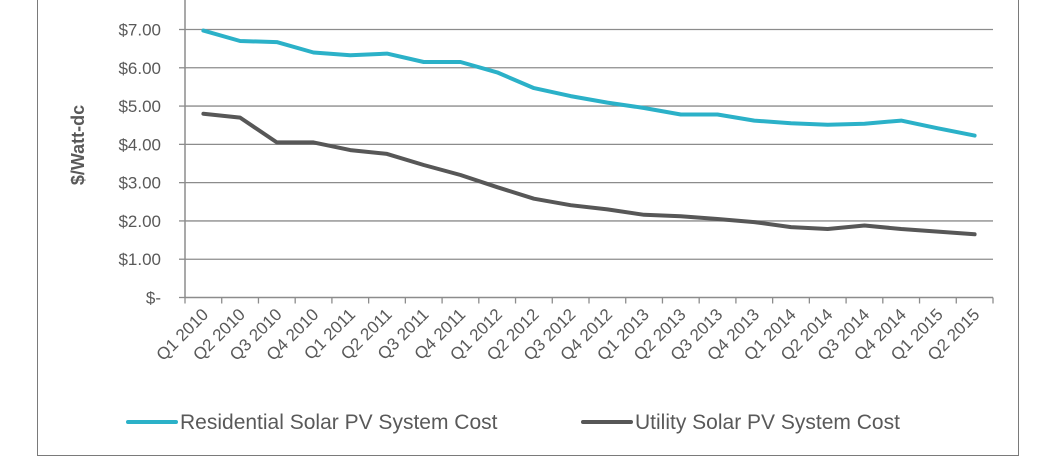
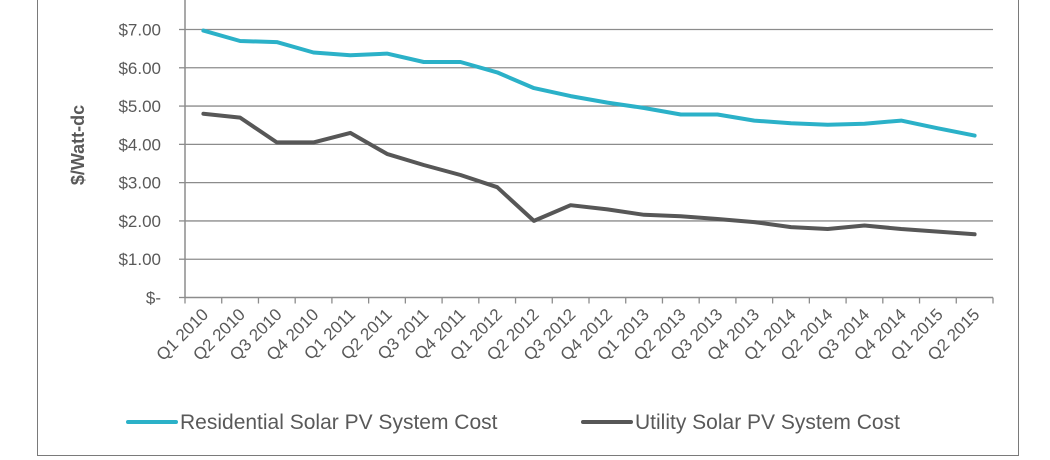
Utility Solar PV System Cost/Q1 2011: $3.9 -> $4.3
Utility Solar PV System Cost/Q2 2012: $2.6 -> $2.0
